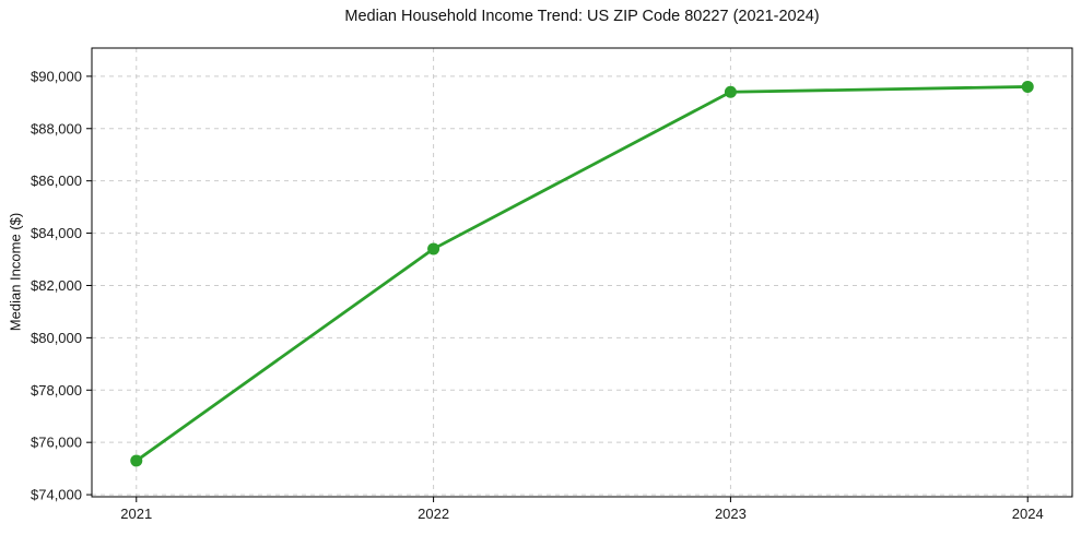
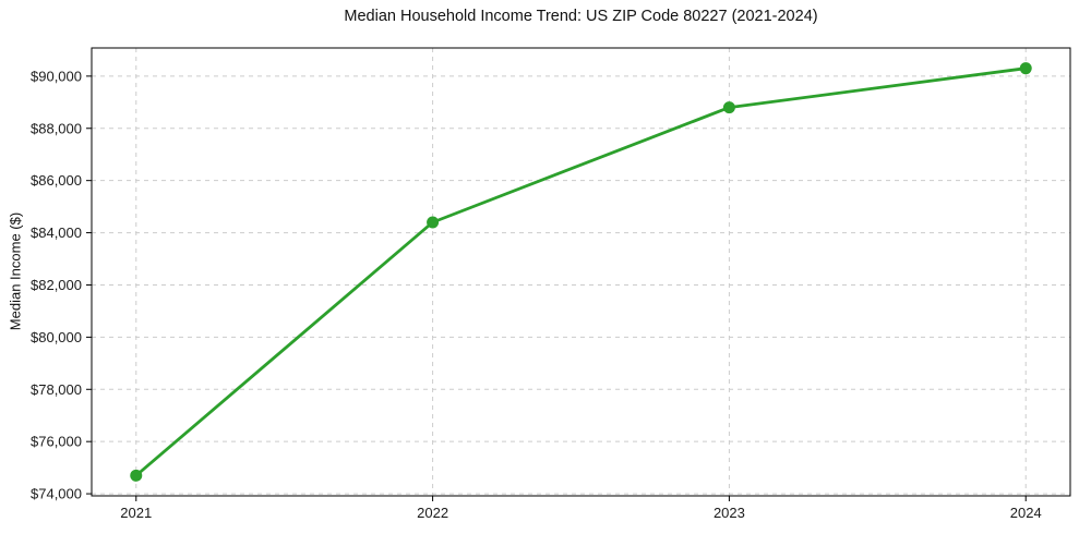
2021: $75300 -> $74700
2022: $83400 -> $84400
2023: $89400 -> $88800
2024: $89600 -> $90300
